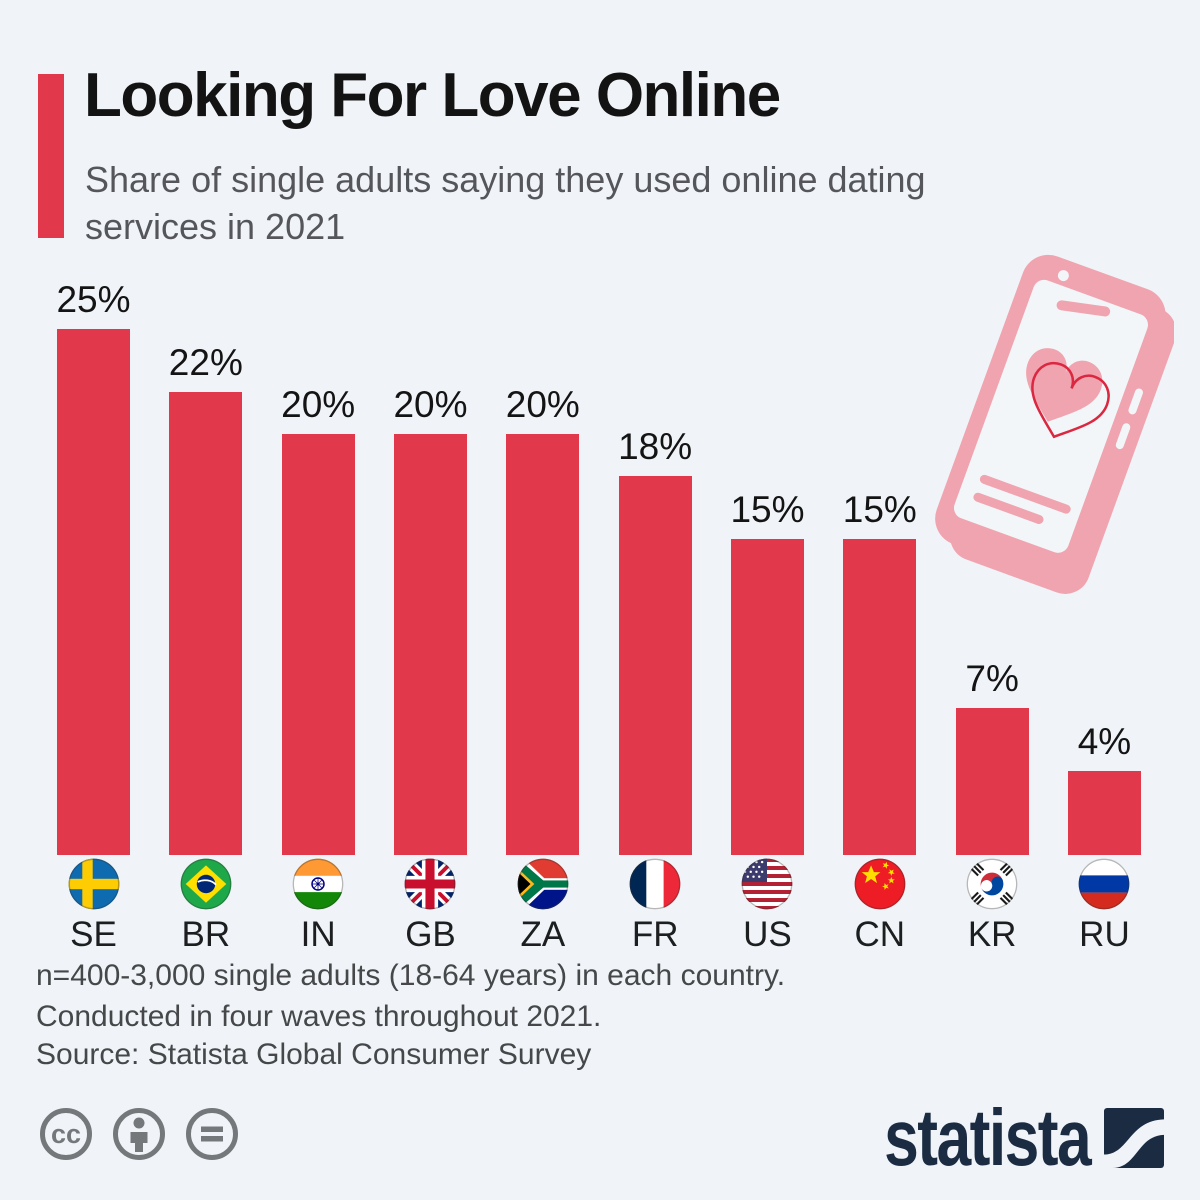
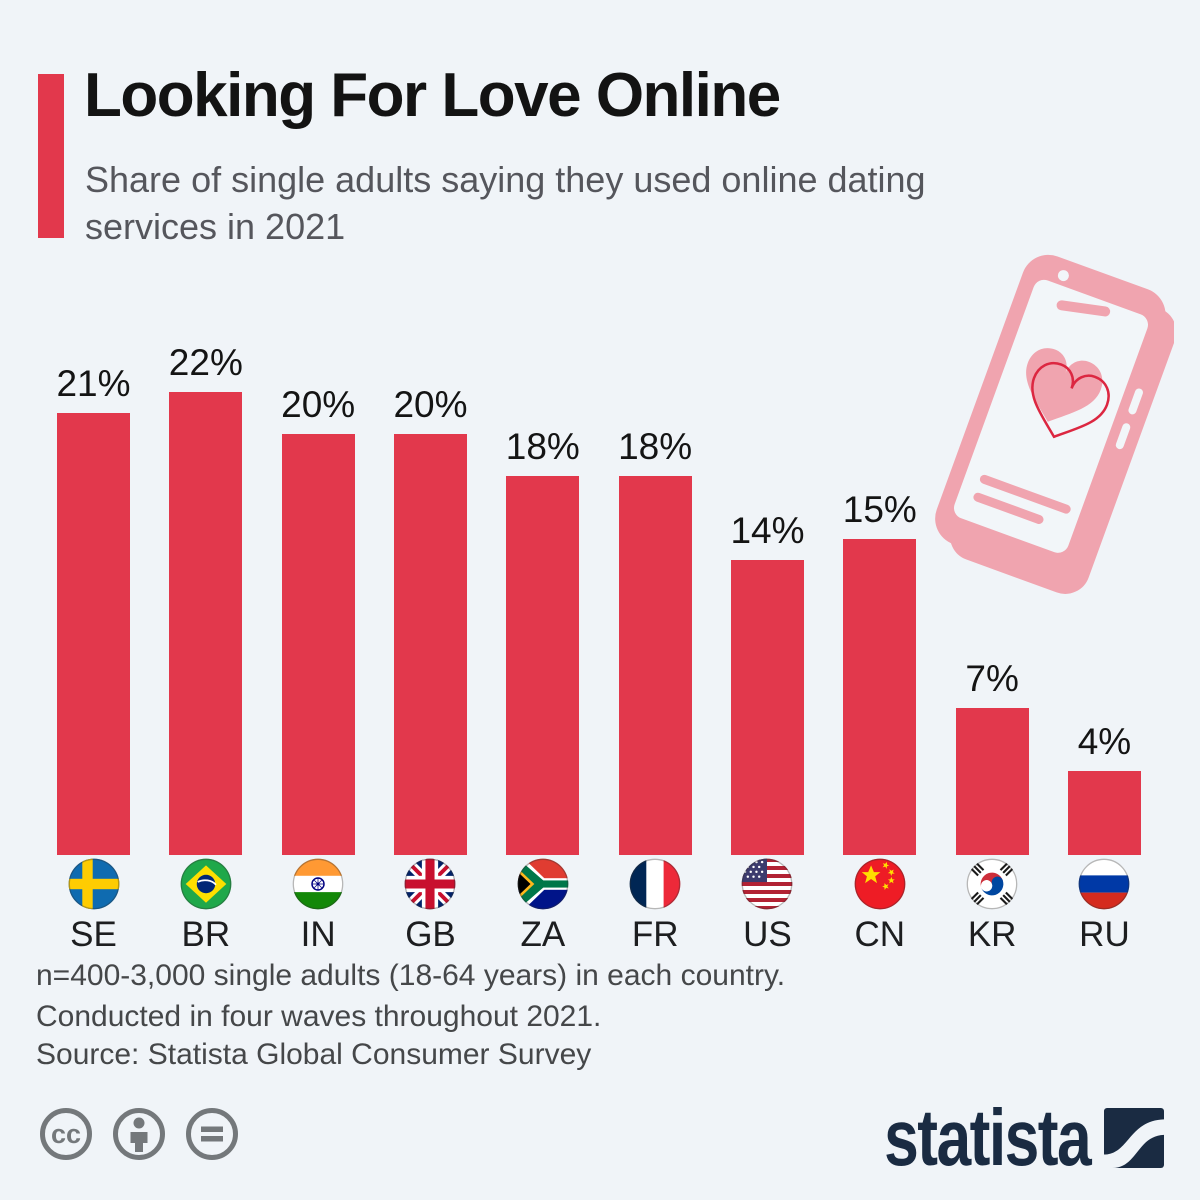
SE: 25% -> 21%
ZA: 20% -> 18%
US: 15% -> 14%
